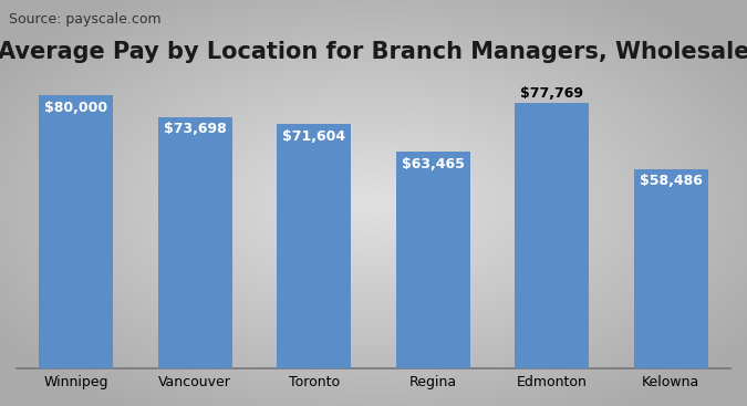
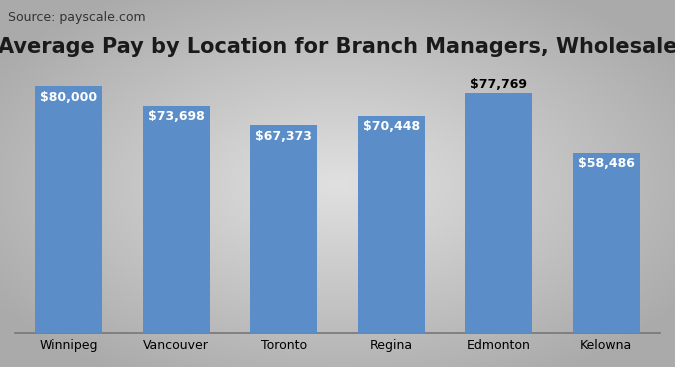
Toronto: $71,604 -> $67,373
Regina: $63,465 -> $70,448
